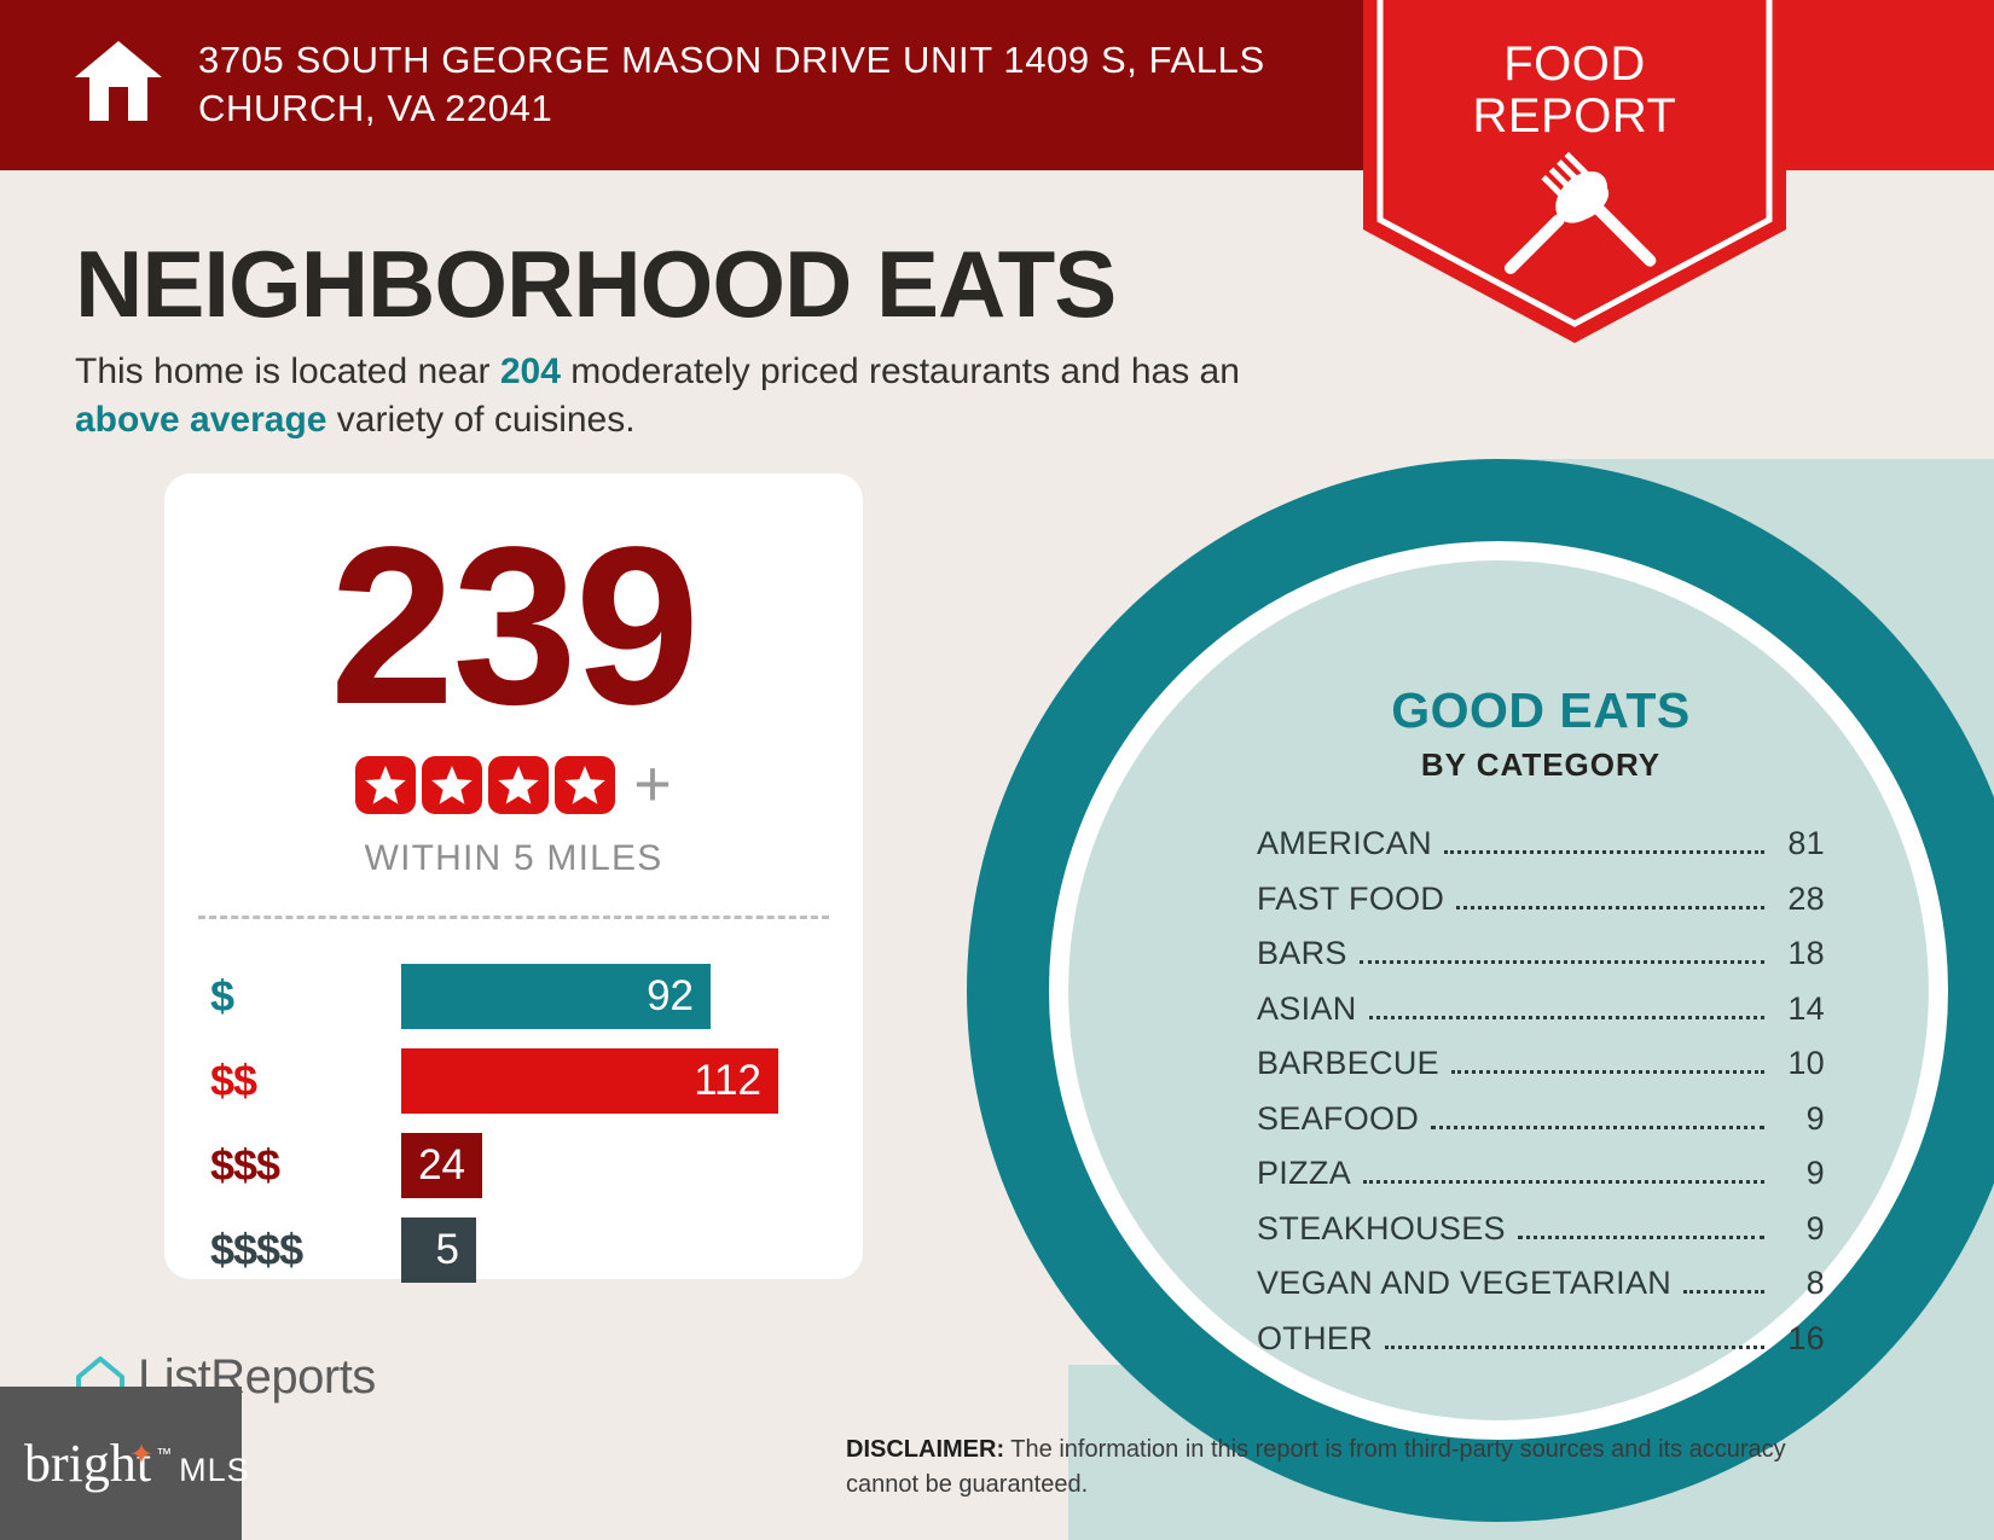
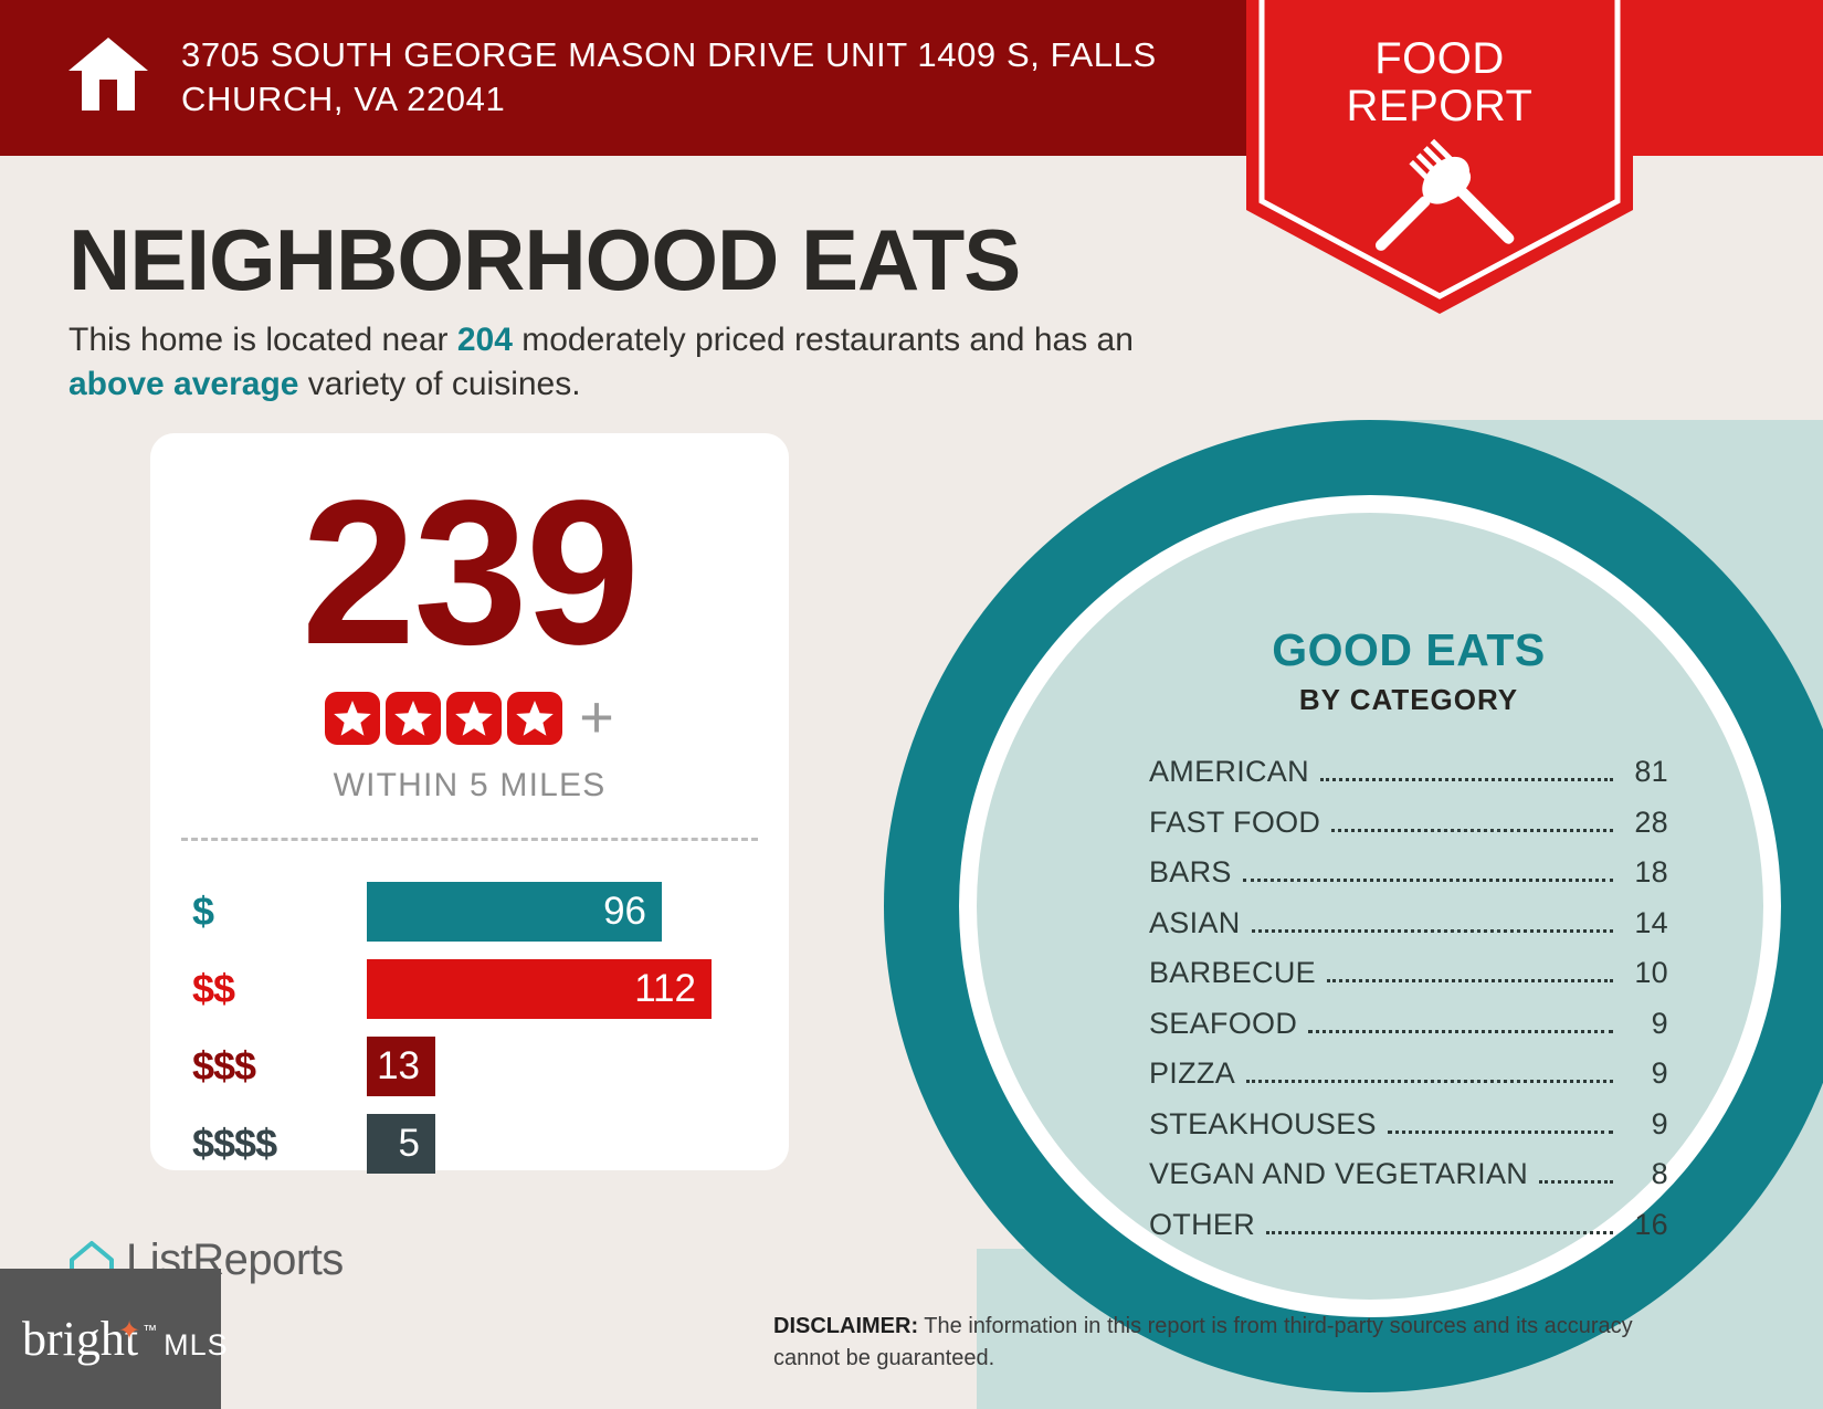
$: 92 -> 96
$$$: 24 -> 13
